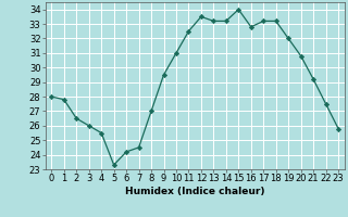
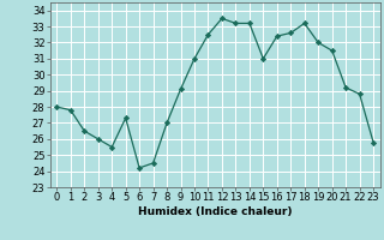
5: 23.3 -> 27.3
9: 29.5 -> 29.1
15: 34.0 -> 31.0
16: 32.8 -> 32.4
17: 33.2 -> 32.6
20: 30.8 -> 31.5
22: 27.5 -> 28.8
